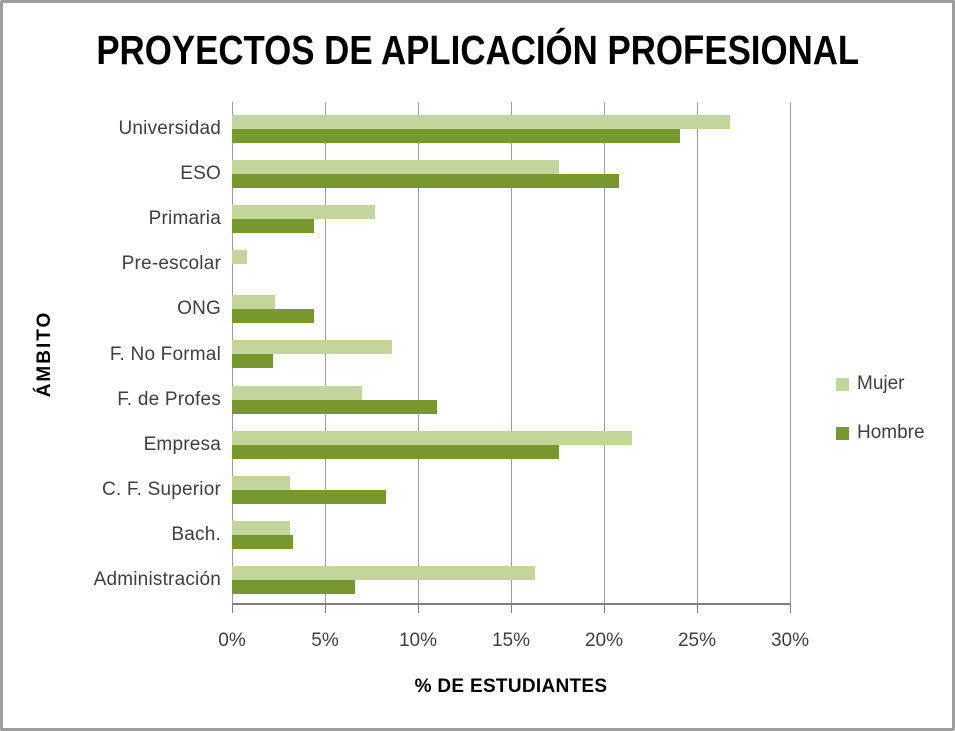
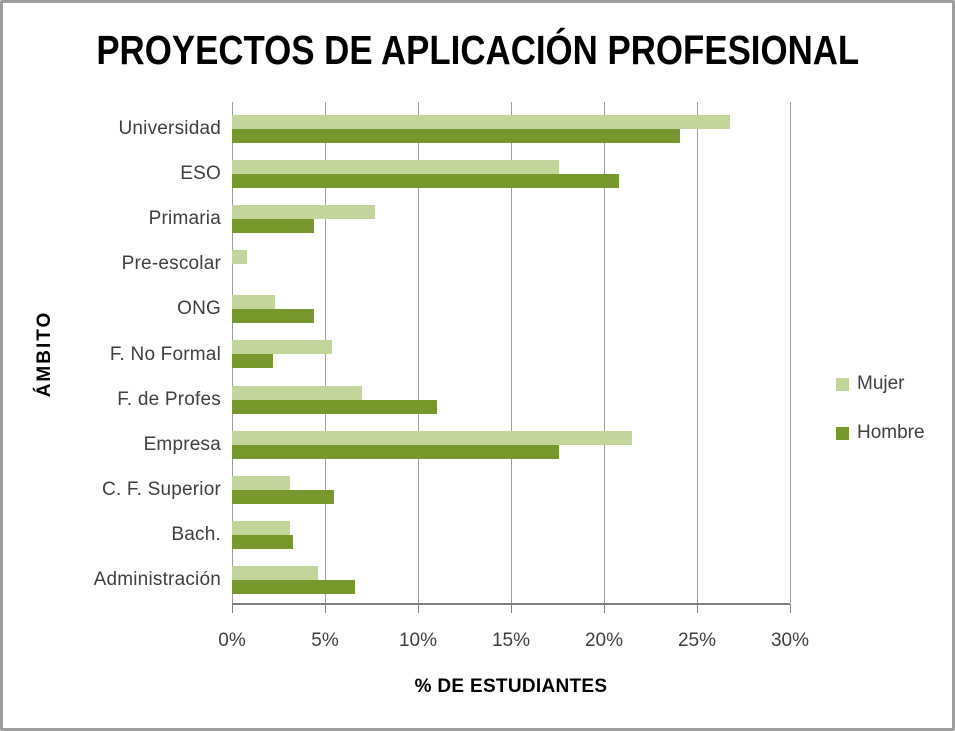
Mujer/F. No Formal: 8.6% -> 5.4%
Hombre/C. F. Superior: 8.3% -> 5.5%
Mujer/Administración: 16.3% -> 4.6%
